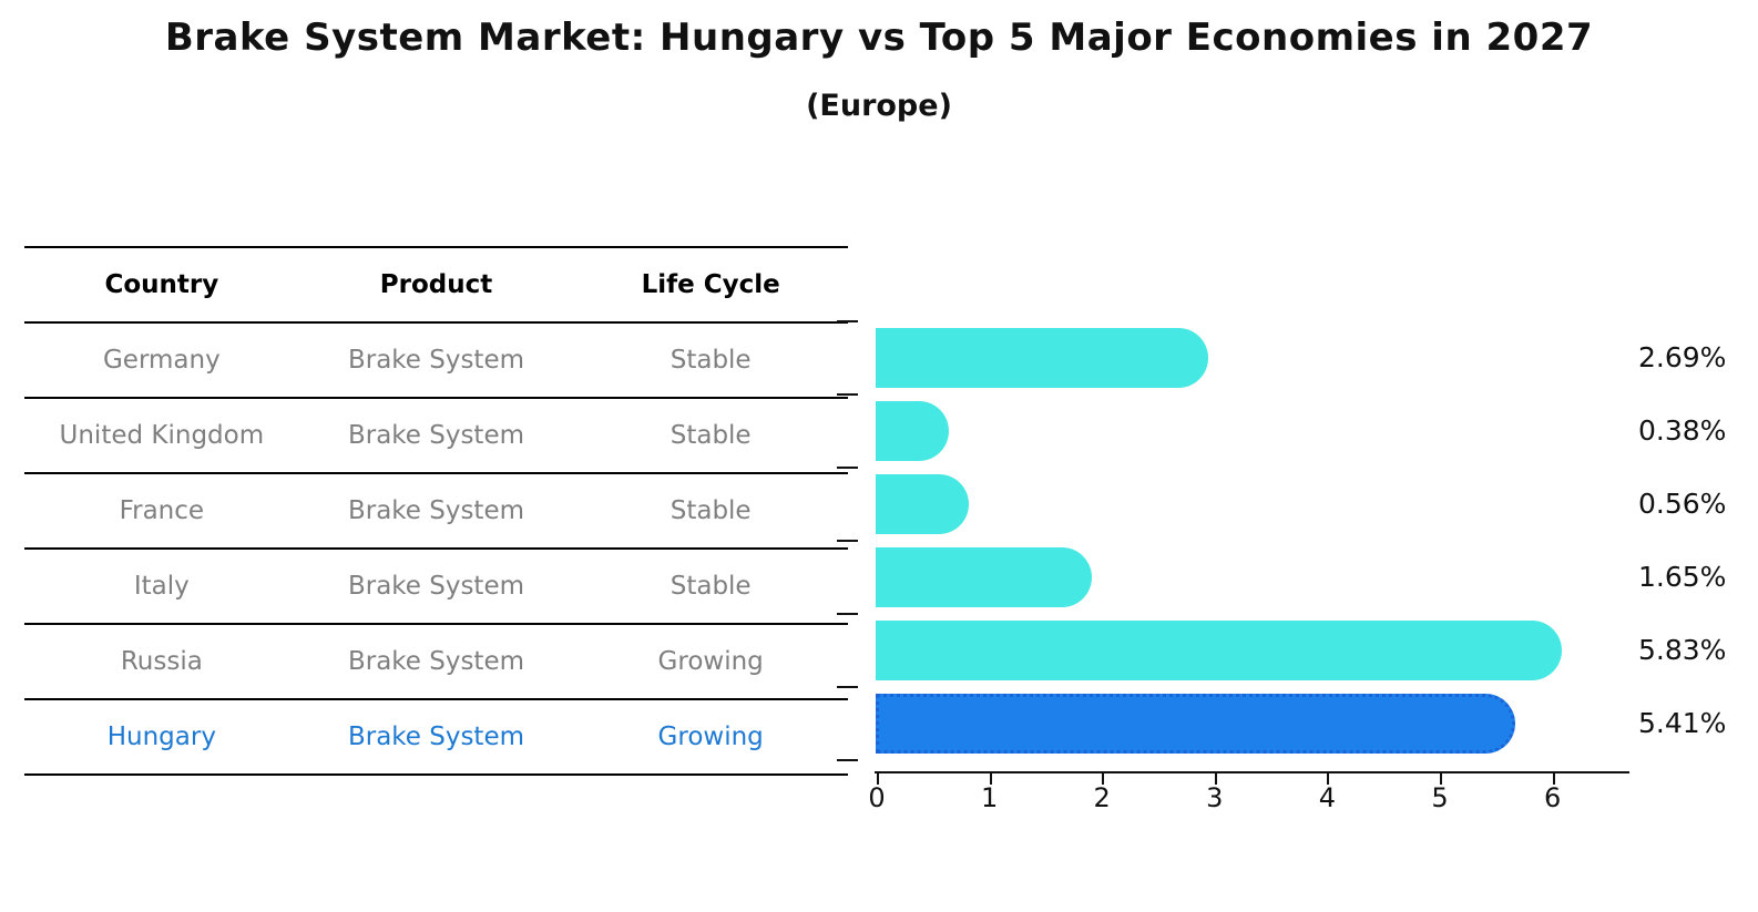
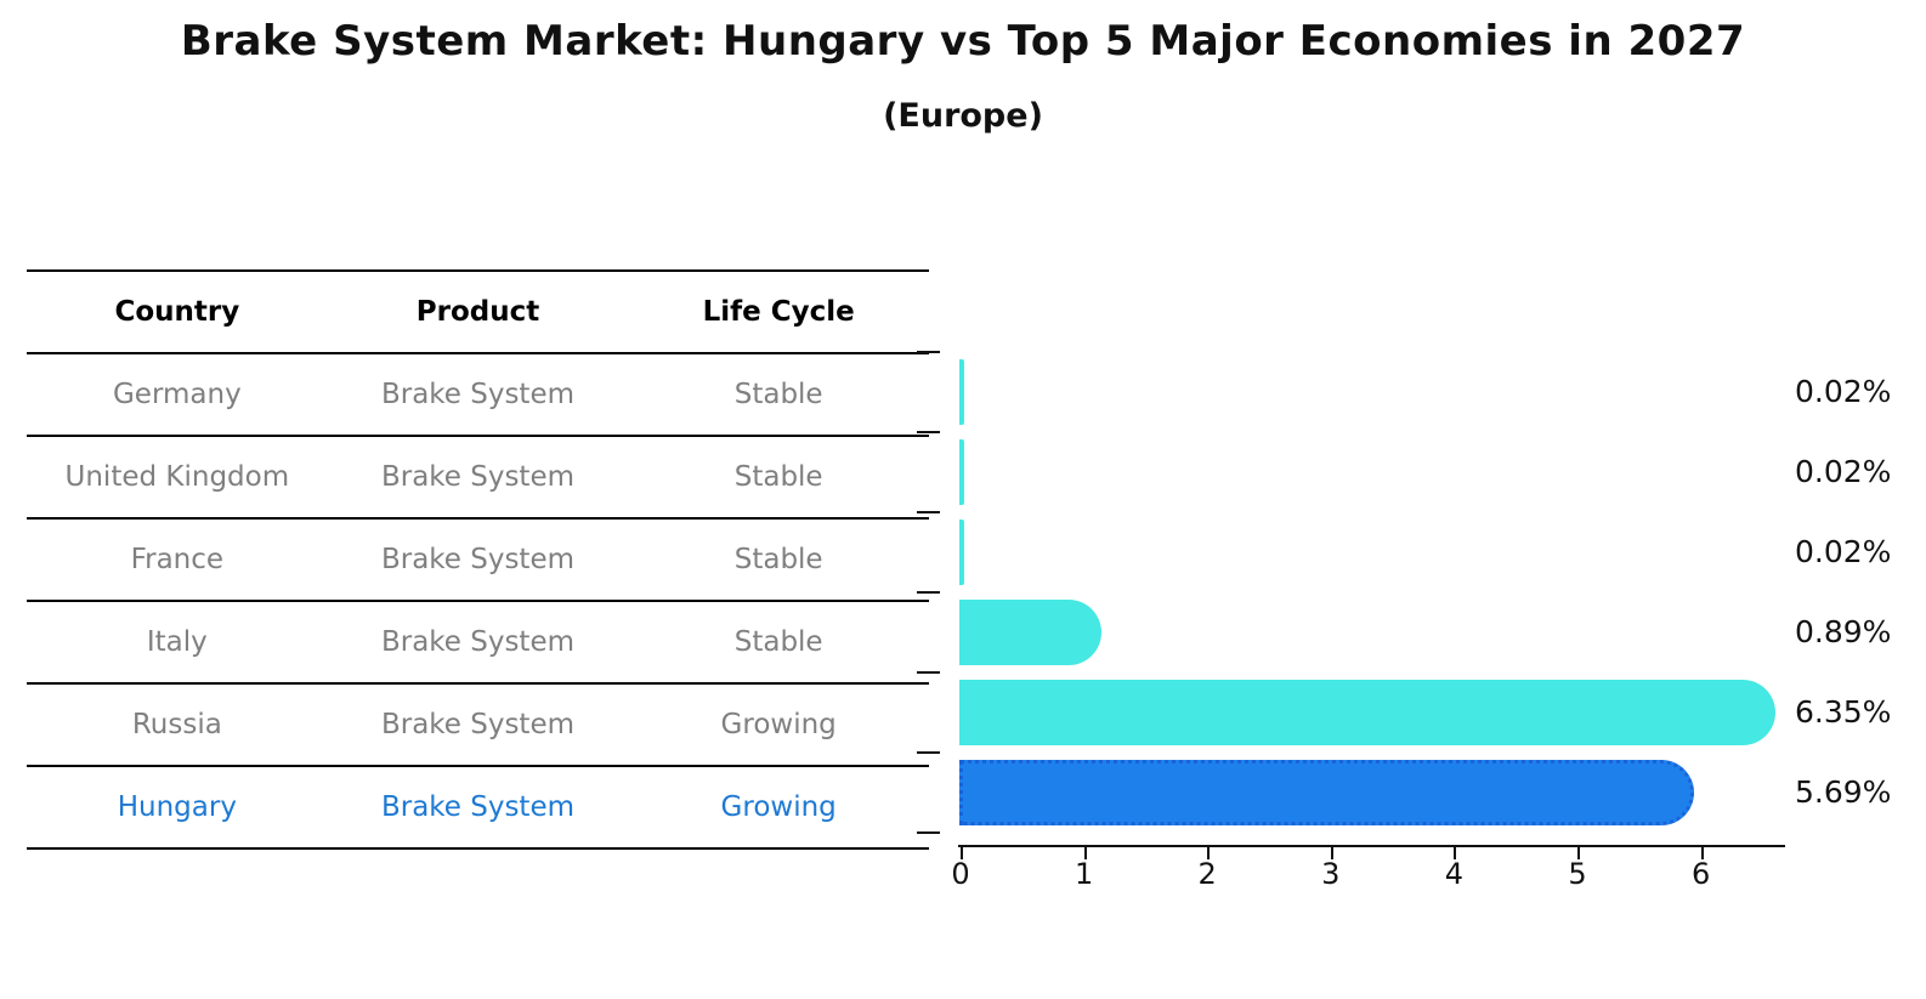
Germany: 2.69% -> 0.02%
United Kingdom: 0.38% -> 0.02%
France: 0.56% -> 0.02%
Italy: 1.65% -> 0.89%
Russia: 5.83% -> 6.35%
Hungary: 5.41% -> 5.69%
